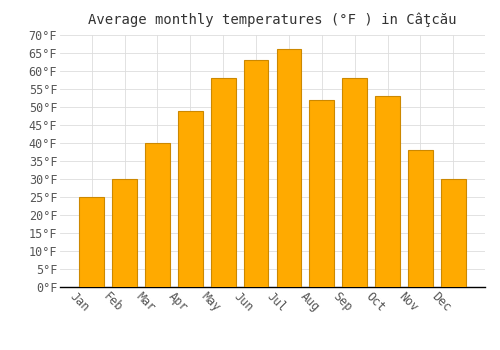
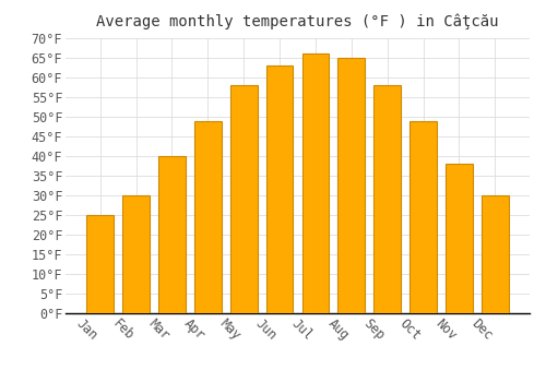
Aug: 52°F -> 65°F
Oct: 53°F -> 49°F
